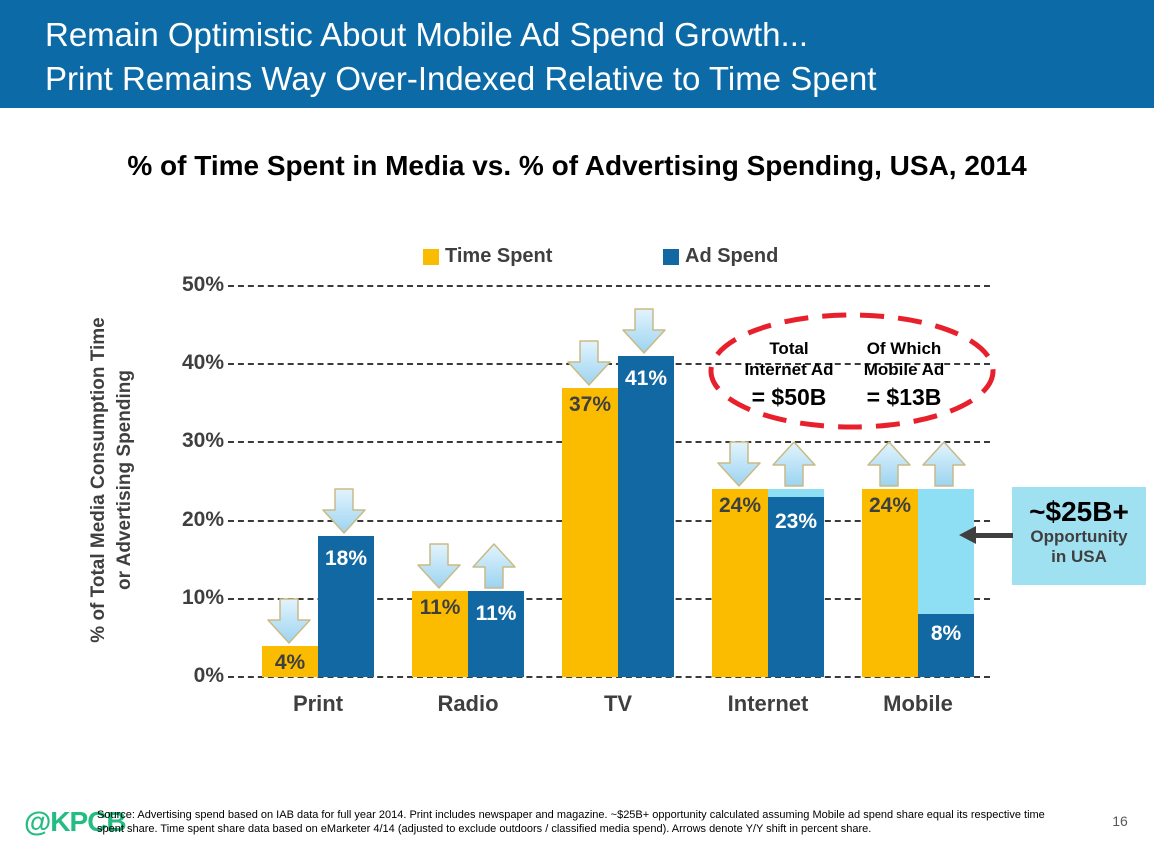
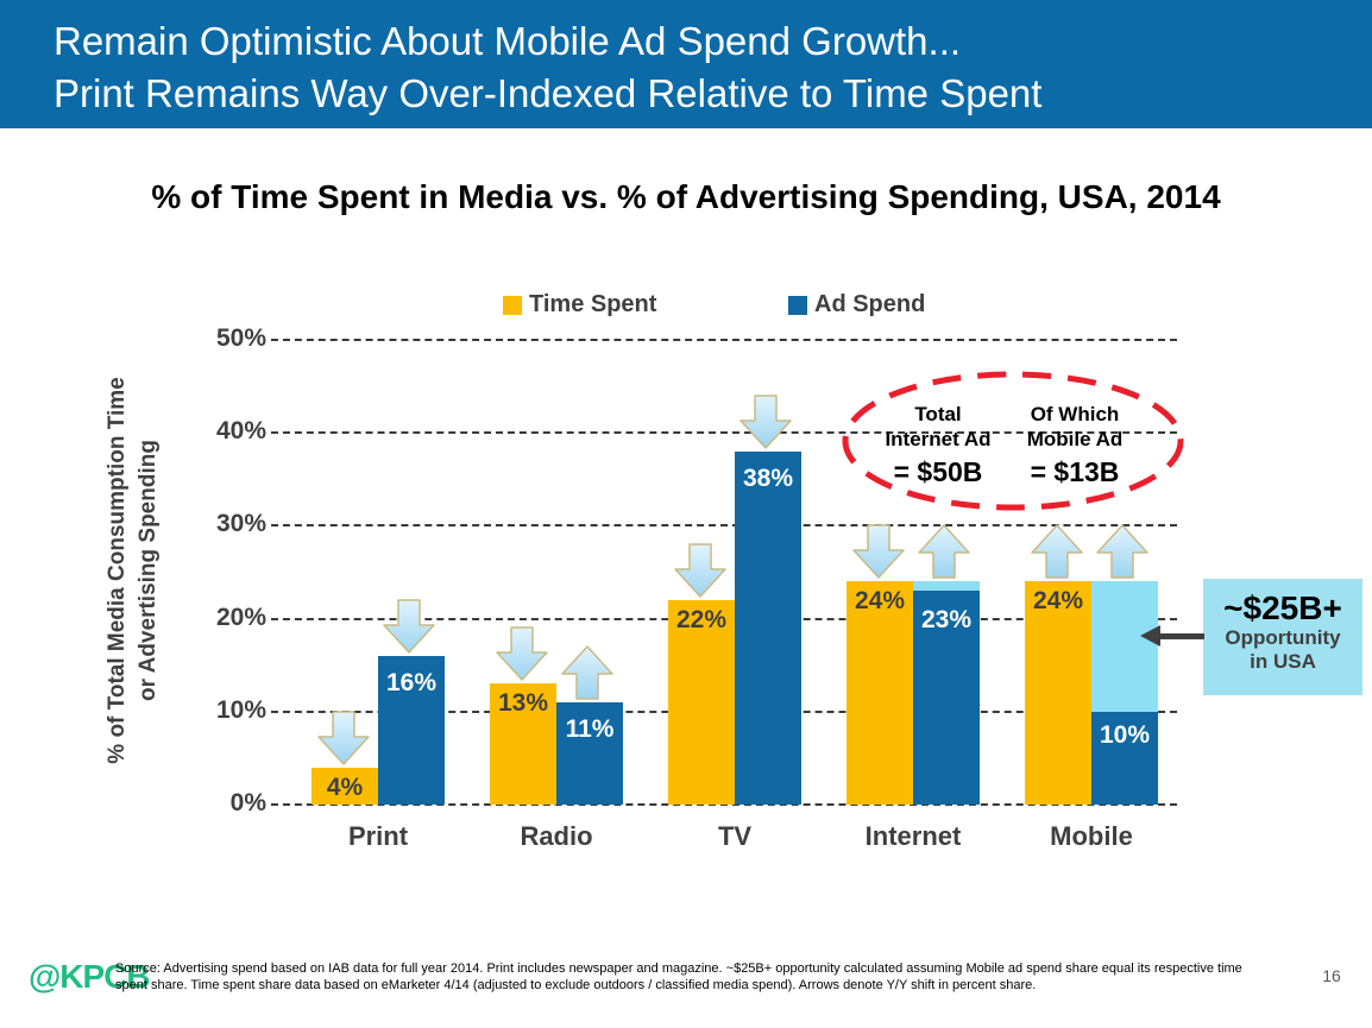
Ad Spend/Print: 18% -> 16%
Time Spent/Radio: 11% -> 13%
Time Spent/TV: 37% -> 22%
Ad Spend/TV: 41% -> 38%
Ad Spend/Mobile: 8% -> 10%
